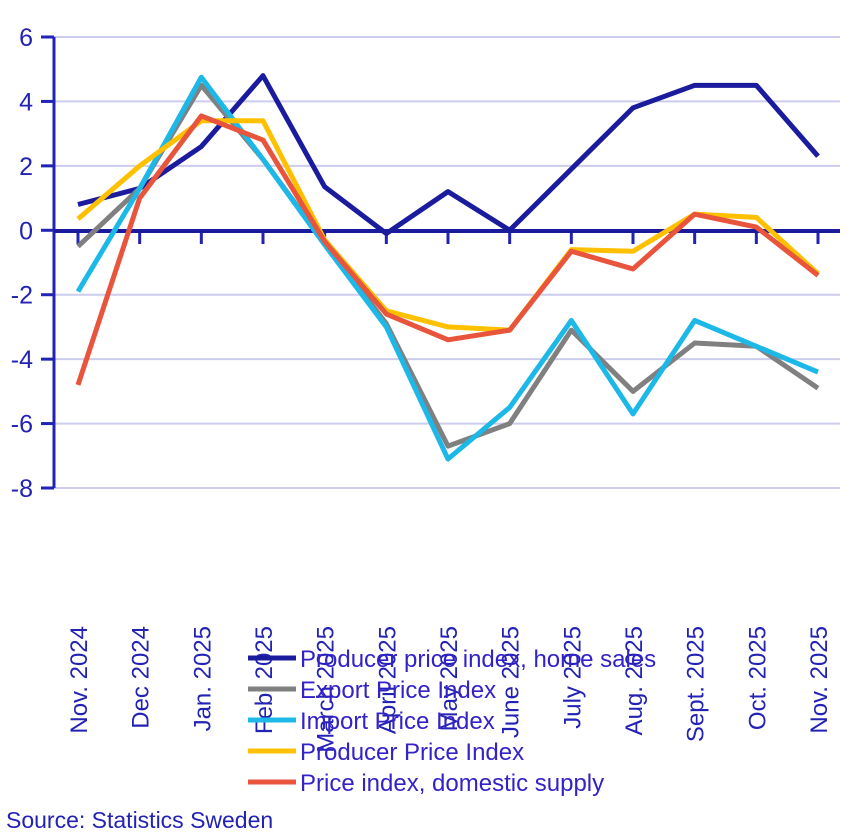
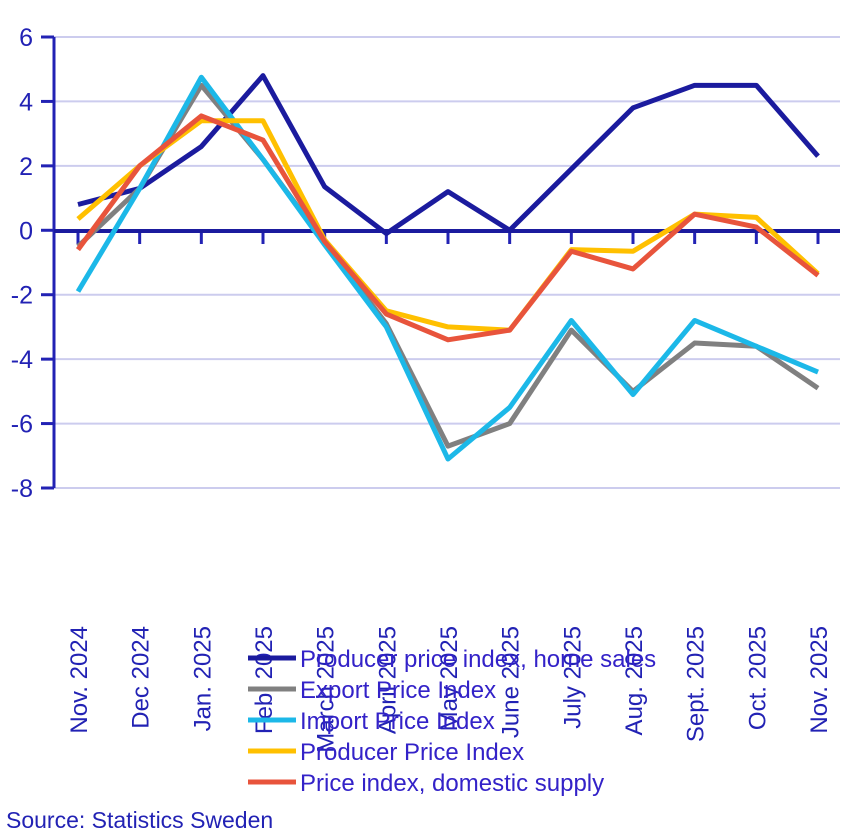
Price index, domestic supply/Nov. 2024: -4.8 -> -0.6
Price index, domestic supply/Dec 2024: 1.0 -> 2.0
Import Price Index/Aug. 2025: -5.7 -> -5.1
